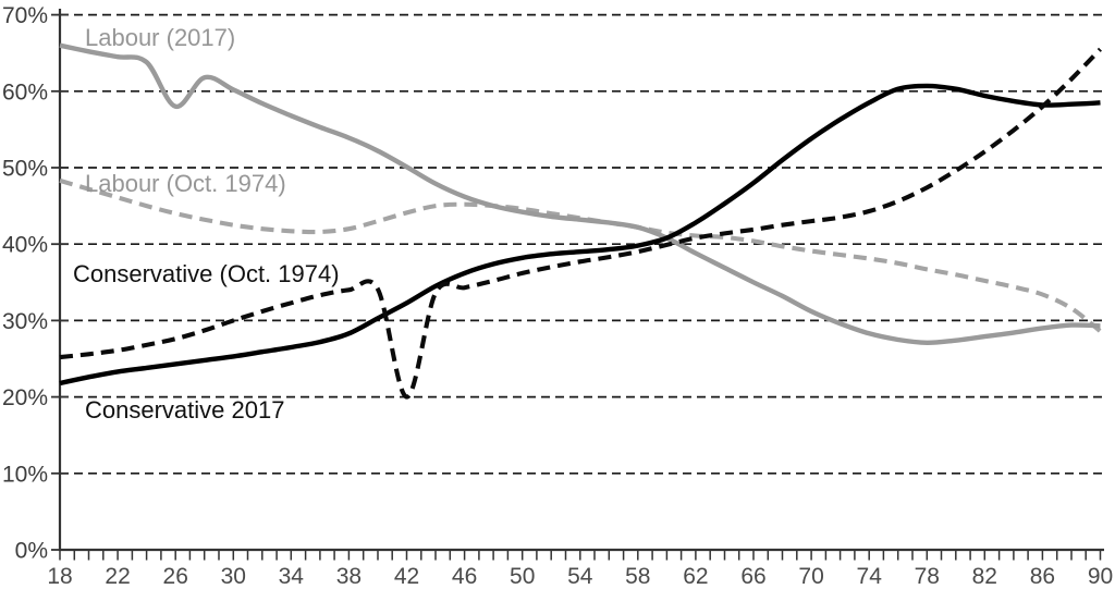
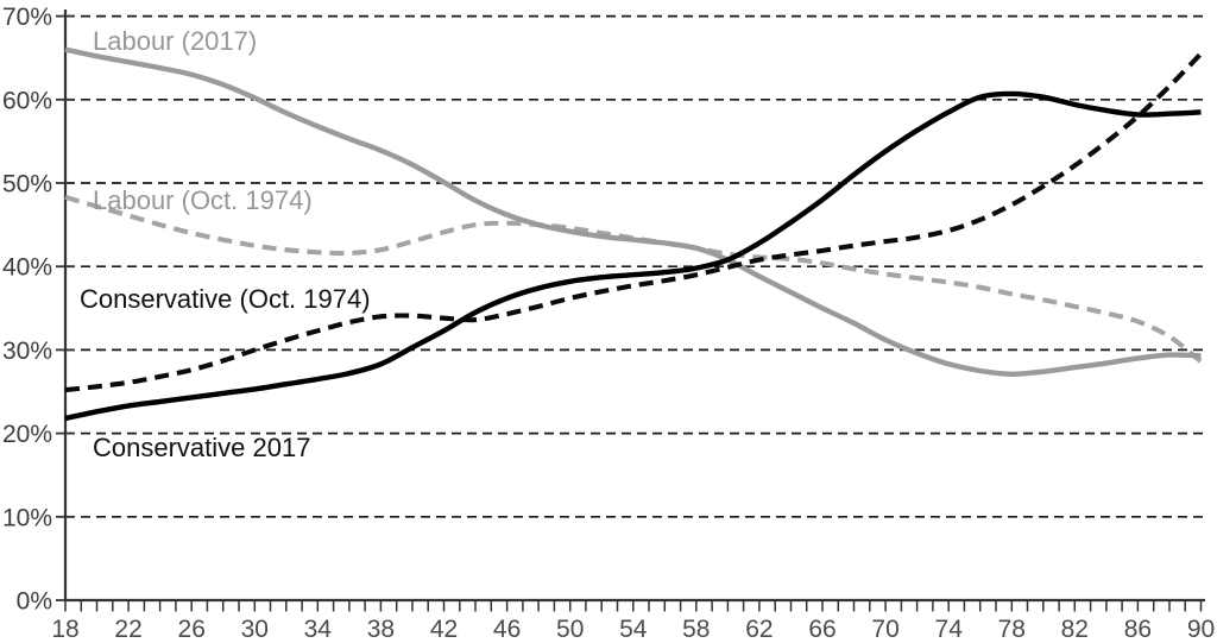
Labour (2017)/26: 58% -> 63%
Conservative (Oct. 1974)/42: 20% -> 34%
